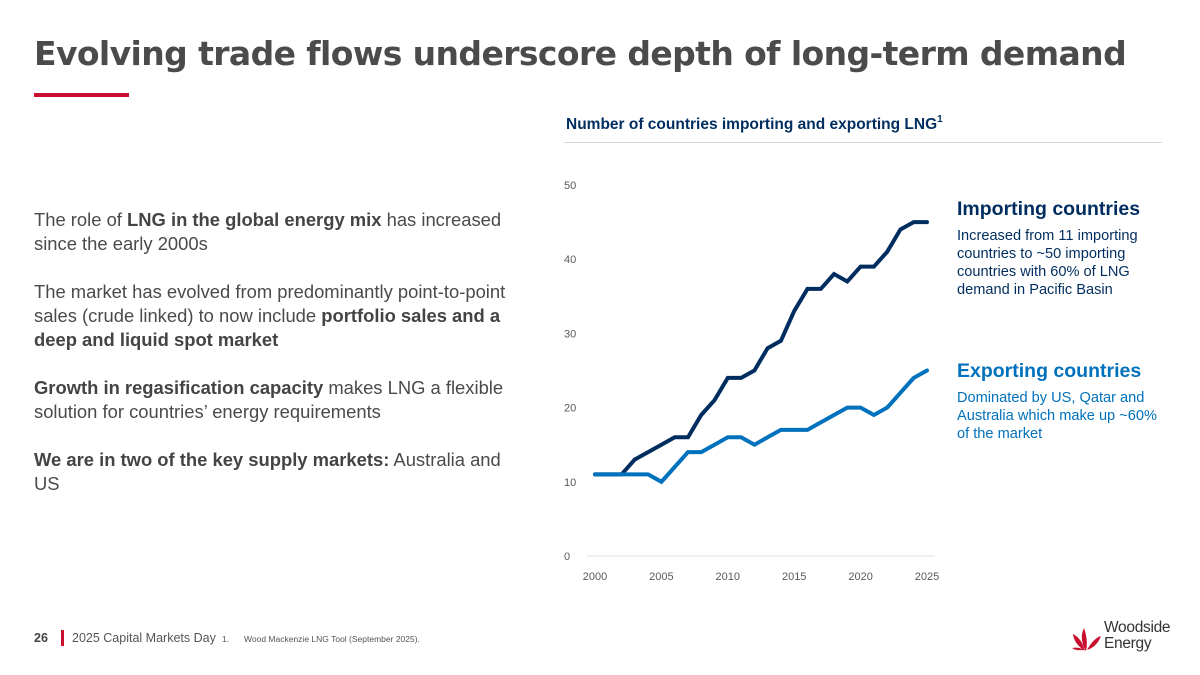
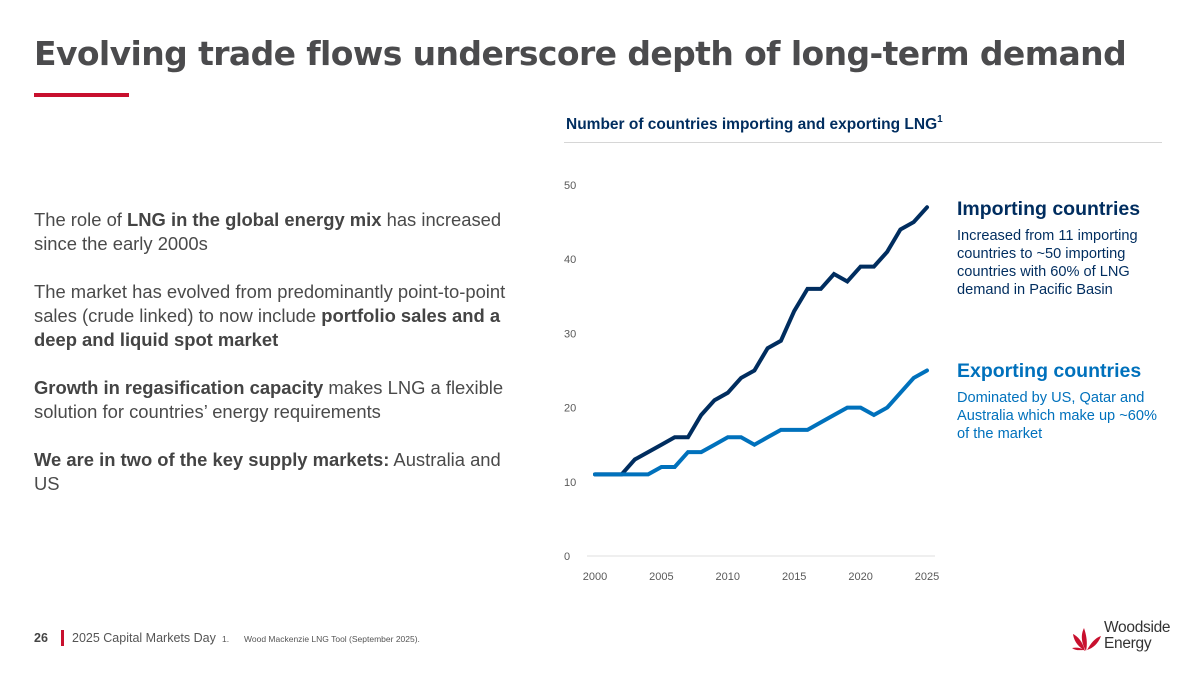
Exporting countries/2005: 10 -> 12
Importing countries/2010: 24 -> 22
Importing countries/2025: 45 -> 47
